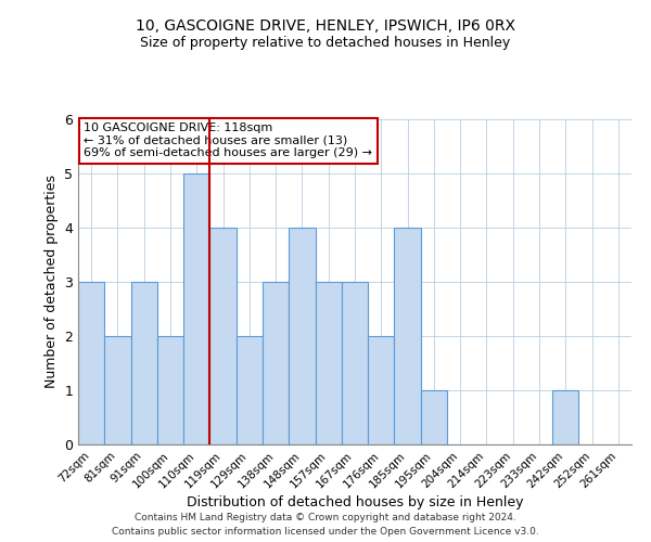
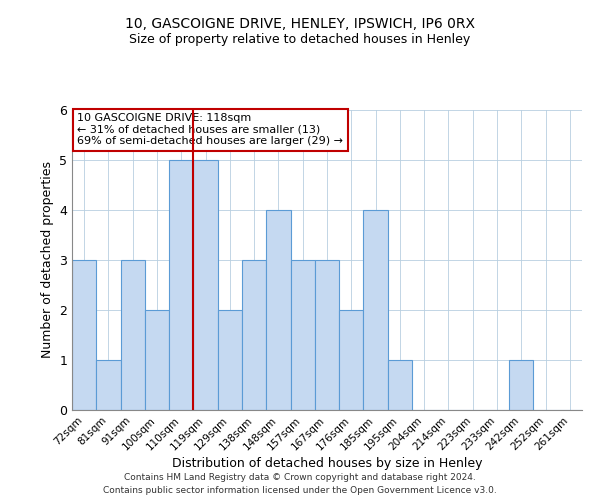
81sqm: 2 -> 1
119sqm: 4 -> 5
